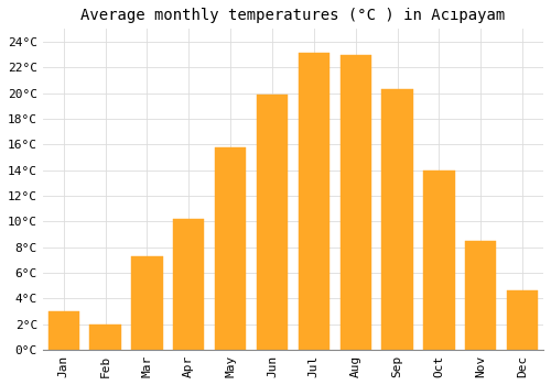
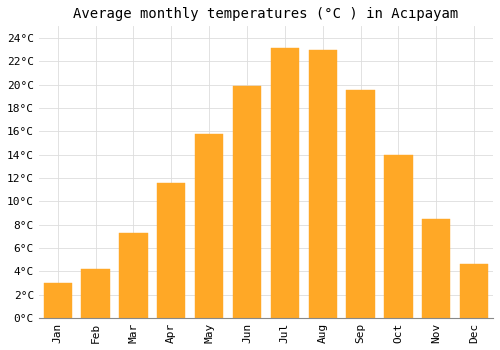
Feb: 2.0°C -> 4.2°C
Apr: 10.2°C -> 11.6°C
Sep: 20.3°C -> 19.5°C
